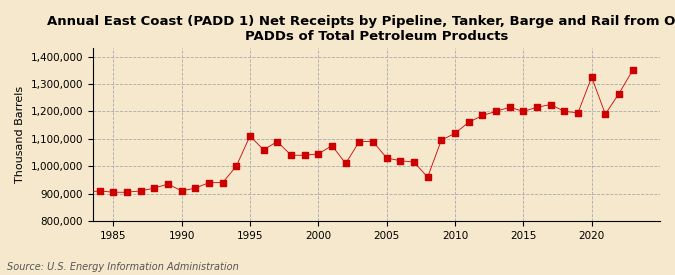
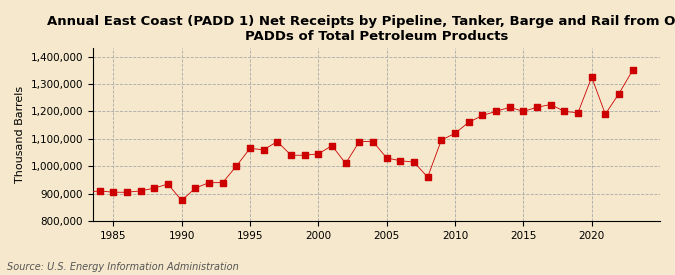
1990: 910,000 -> 875,000
1995: 1,110,000 -> 1,065,000
